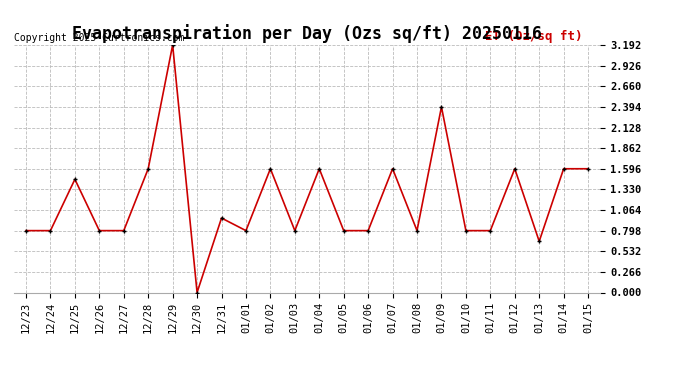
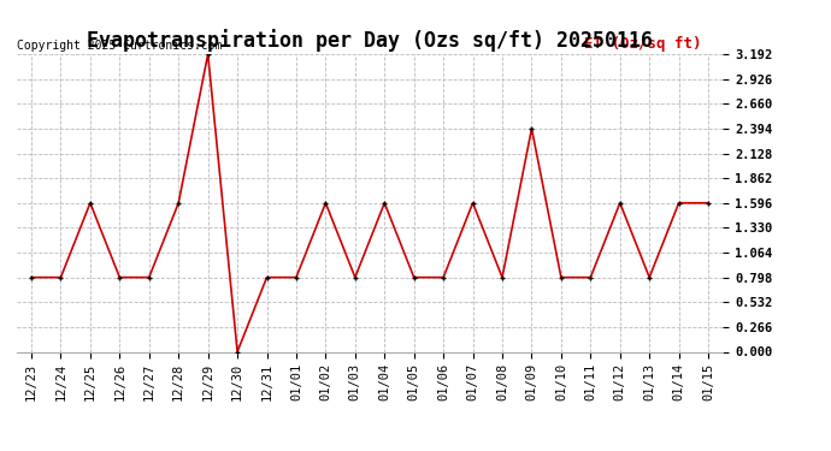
12/25: 1.46 -> 1.60
12/31: 0.96 -> 0.80
01/13: 0.66 -> 0.80
